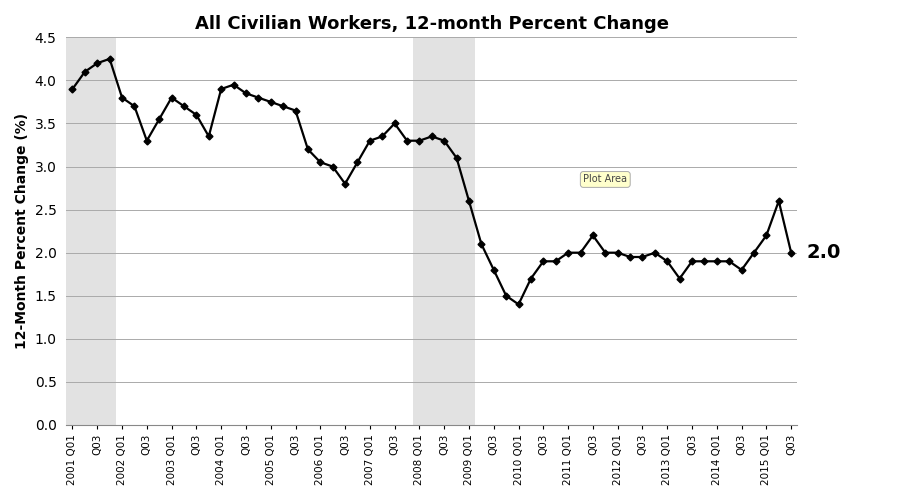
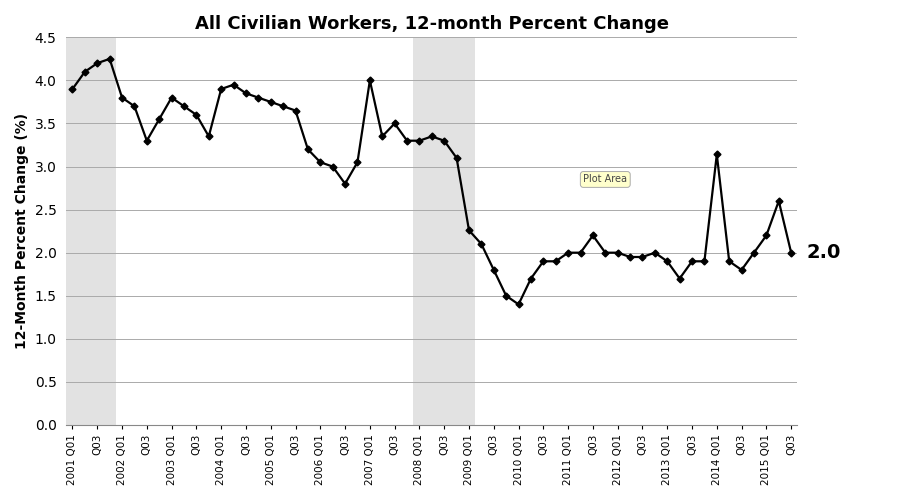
2007 Q01: 3.30 -> 4.00
2009 Q01: 2.60 -> 2.26
2014 Q01: 1.90 -> 3.14
